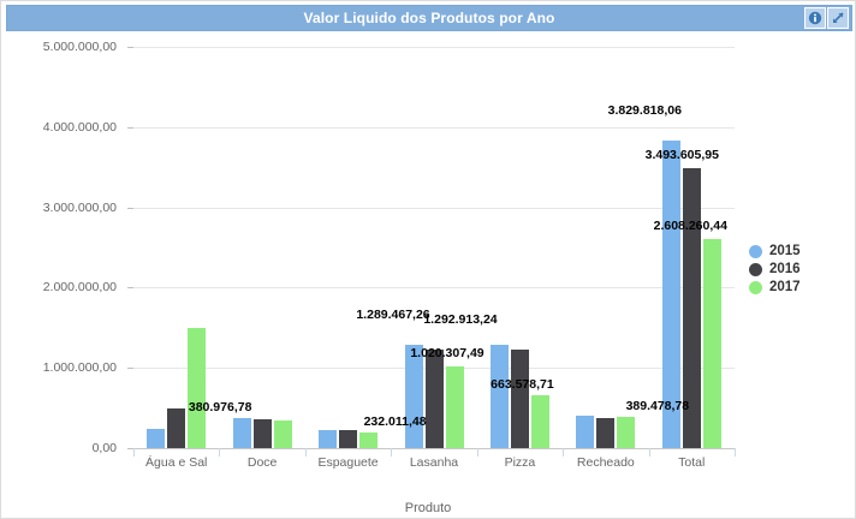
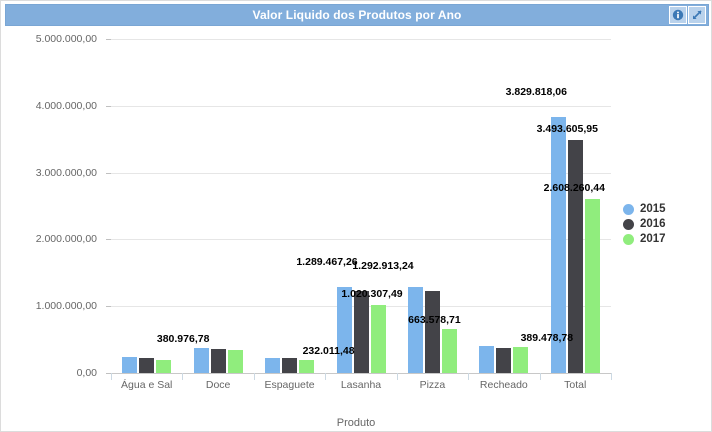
2016/Água e Sal: 500000 -> 200000
2017/Água e Sal: 1500000 -> 200000
